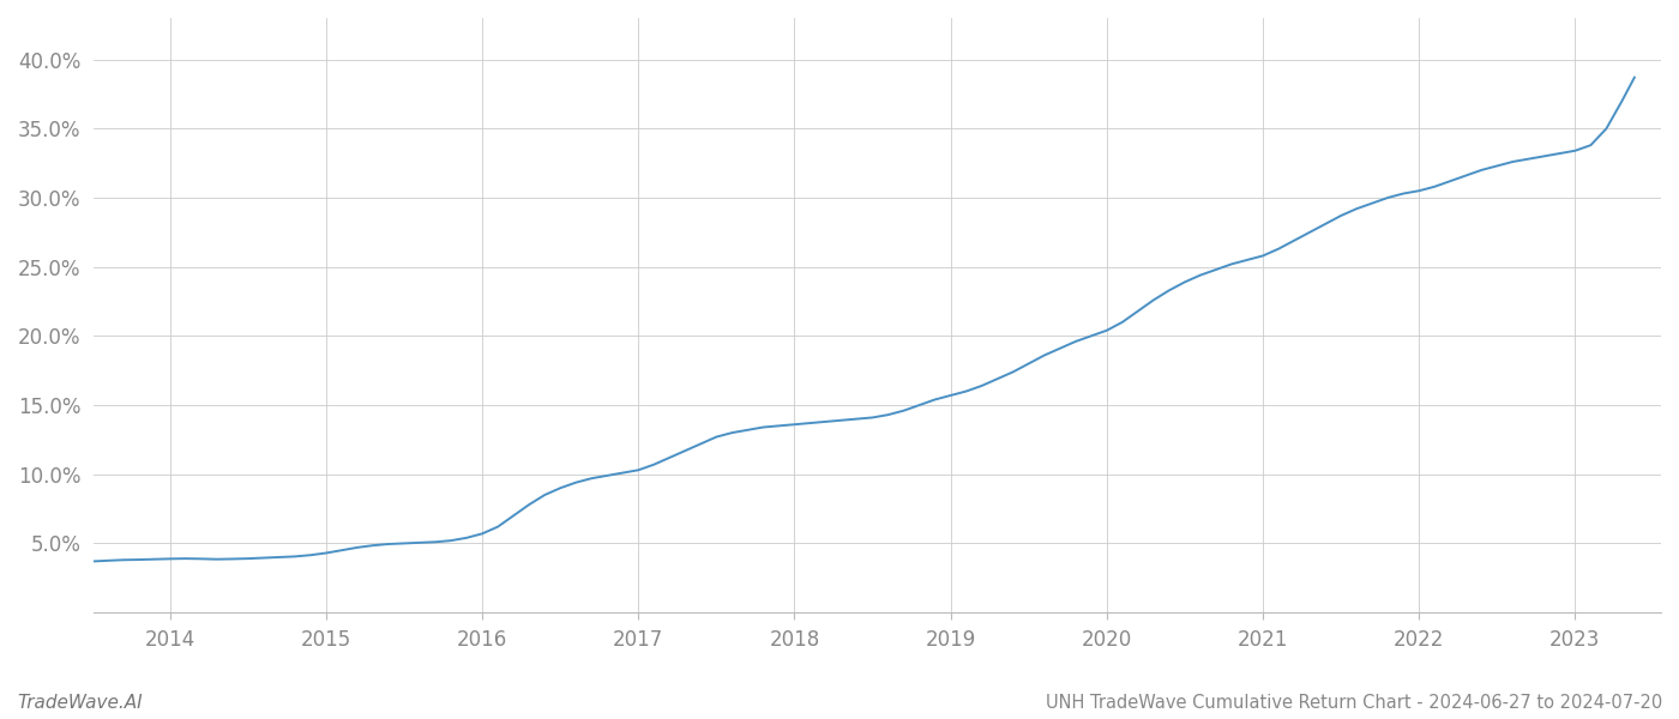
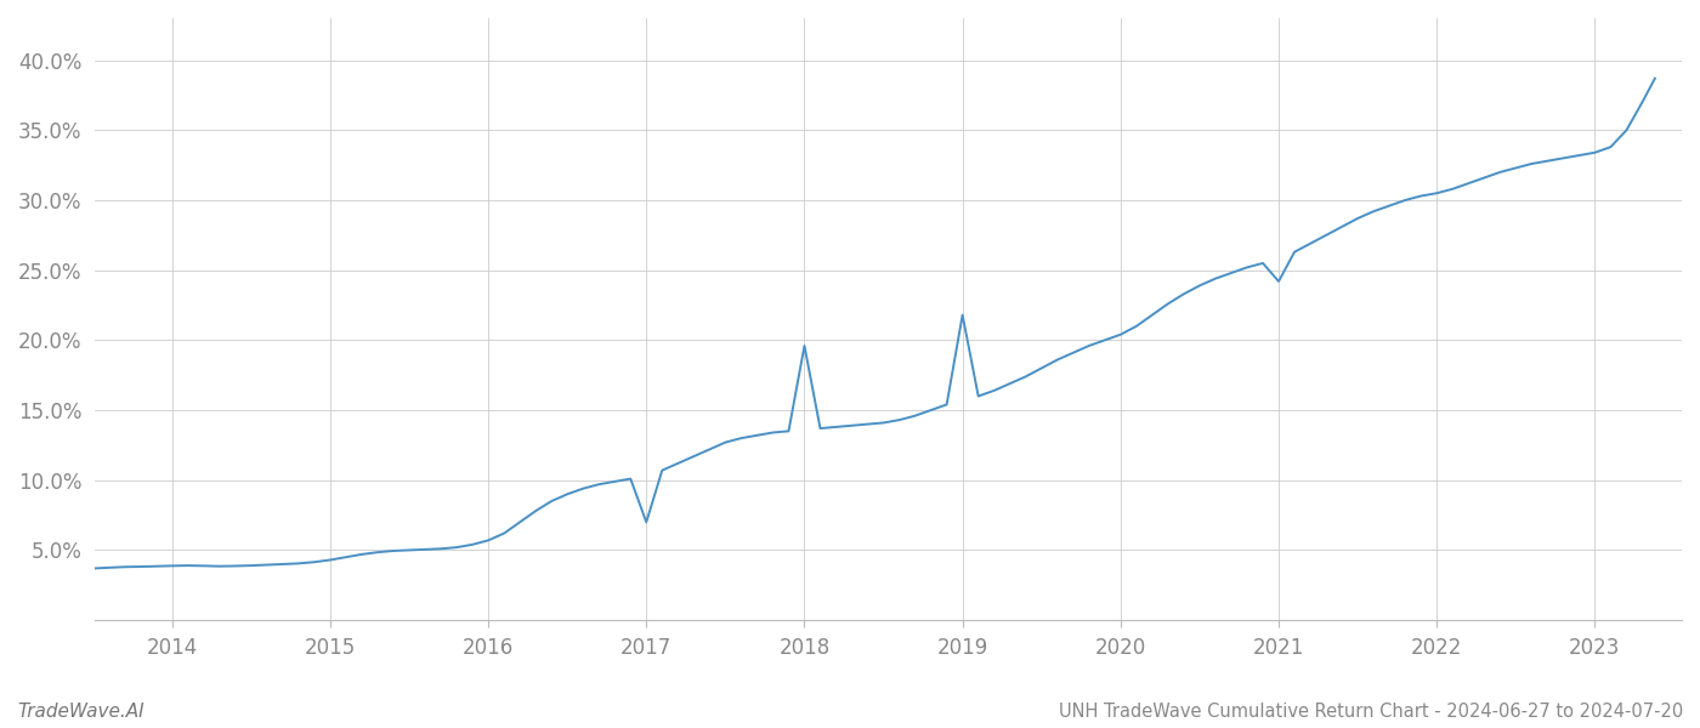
2017: 10.3% -> 7.0%
2018: 13.6% -> 19.6%
2019: 15.7% -> 21.8%
2021: 25.8% -> 24.2%
